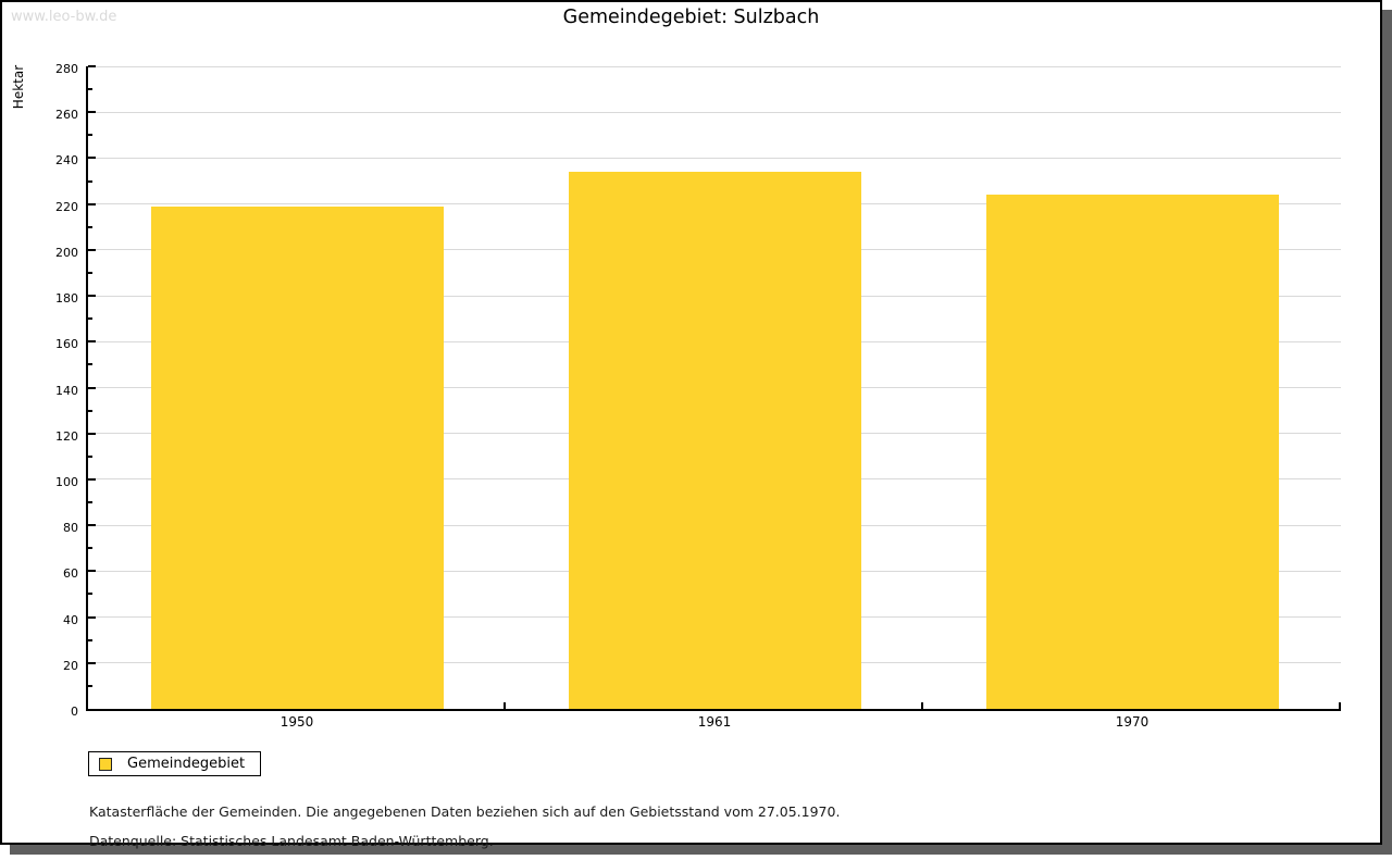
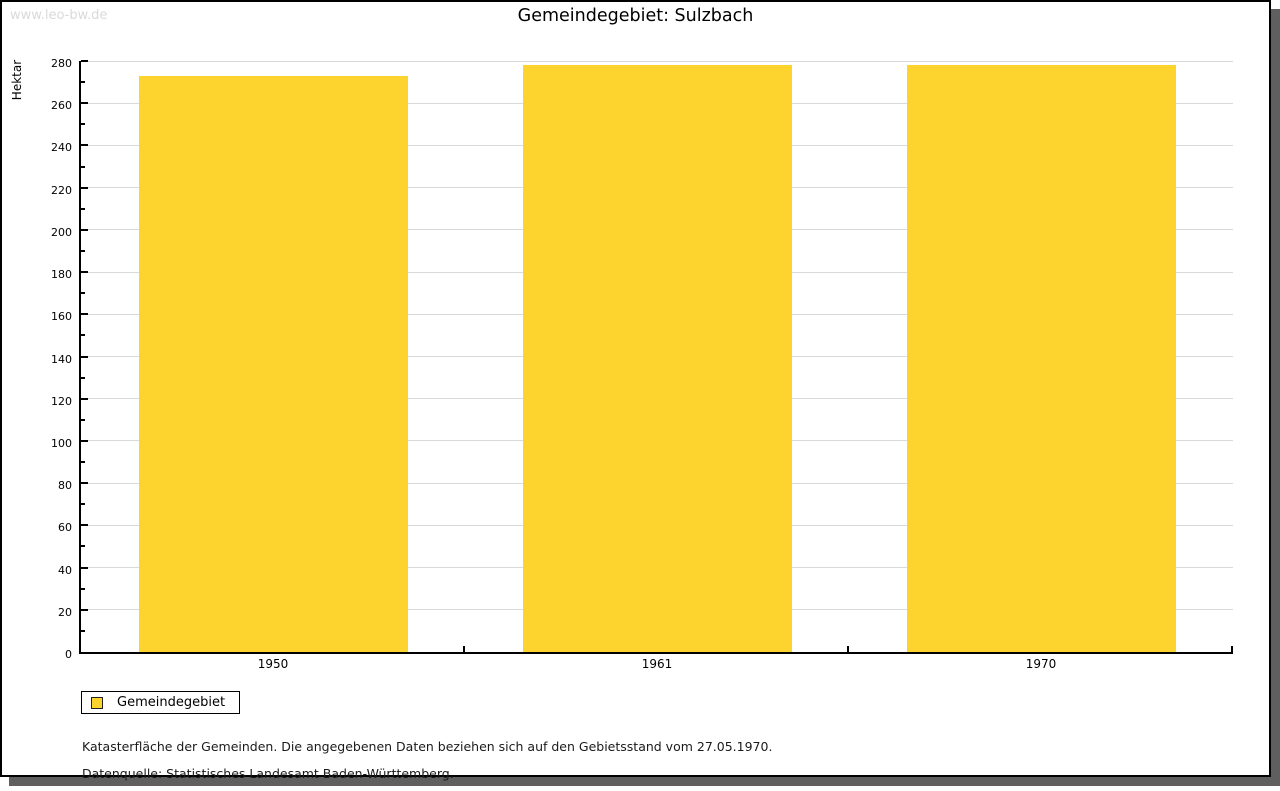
1950: 219 -> 273
1961: 234 -> 278
1970: 224 -> 278
